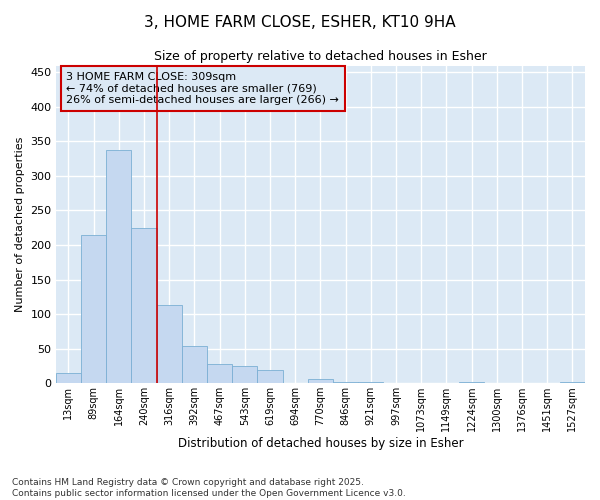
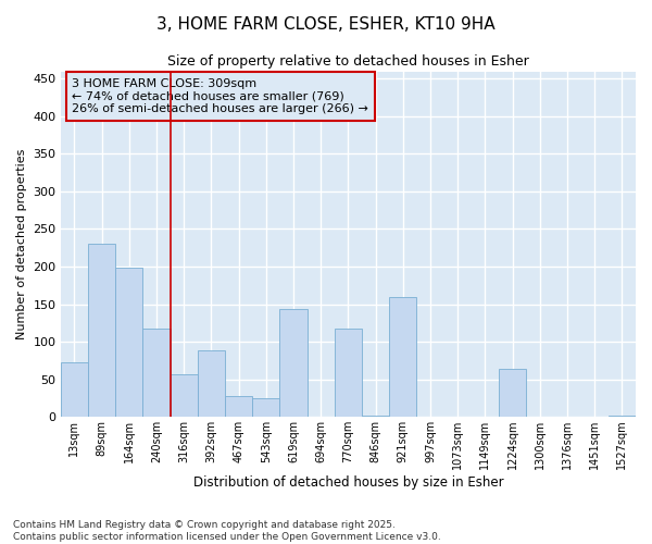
13sqm: 15 -> 72
89sqm: 215 -> 230
164sqm: 338 -> 198
240sqm: 224 -> 118
316sqm: 113 -> 56
392sqm: 54 -> 88
619sqm: 19 -> 144
770sqm: 6 -> 118
921sqm: 1 -> 160
1224sqm: 1 -> 64
